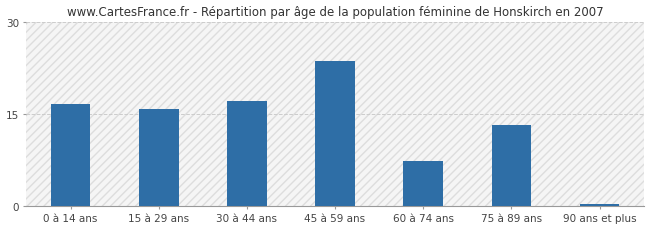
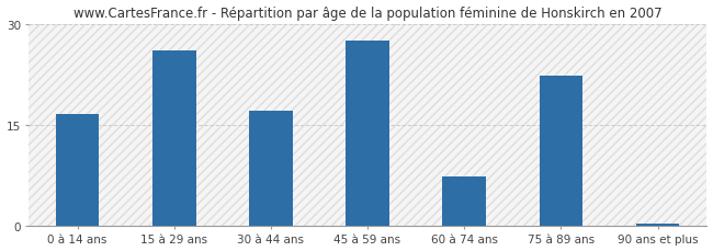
15 à 29 ans: 15.7 -> 26.0
45 à 59 ans: 23.5 -> 27.4
75 à 89 ans: 13.2 -> 22.2
